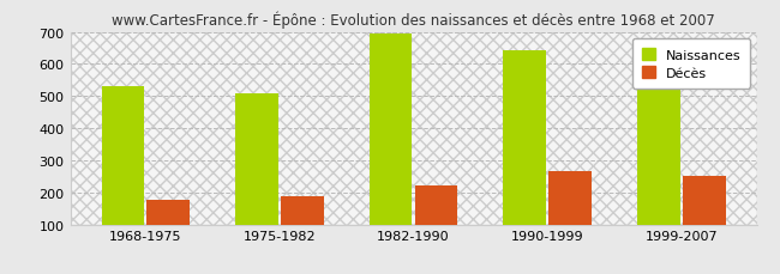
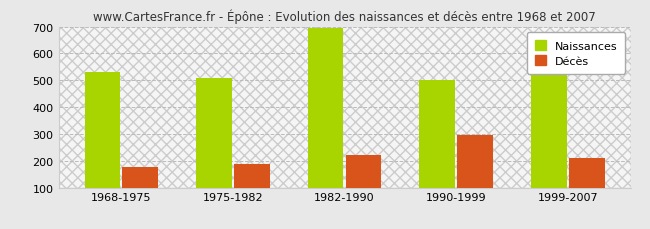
Naissances/1990-1999: 641 -> 500
Décès/1990-1999: 267 -> 295
Décès/1999-2007: 251 -> 210
